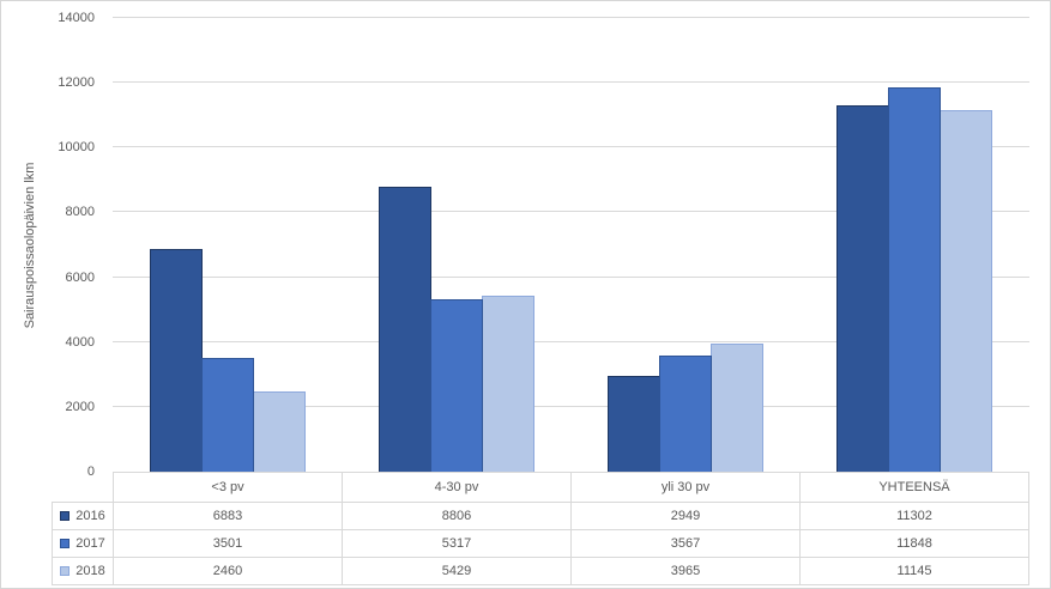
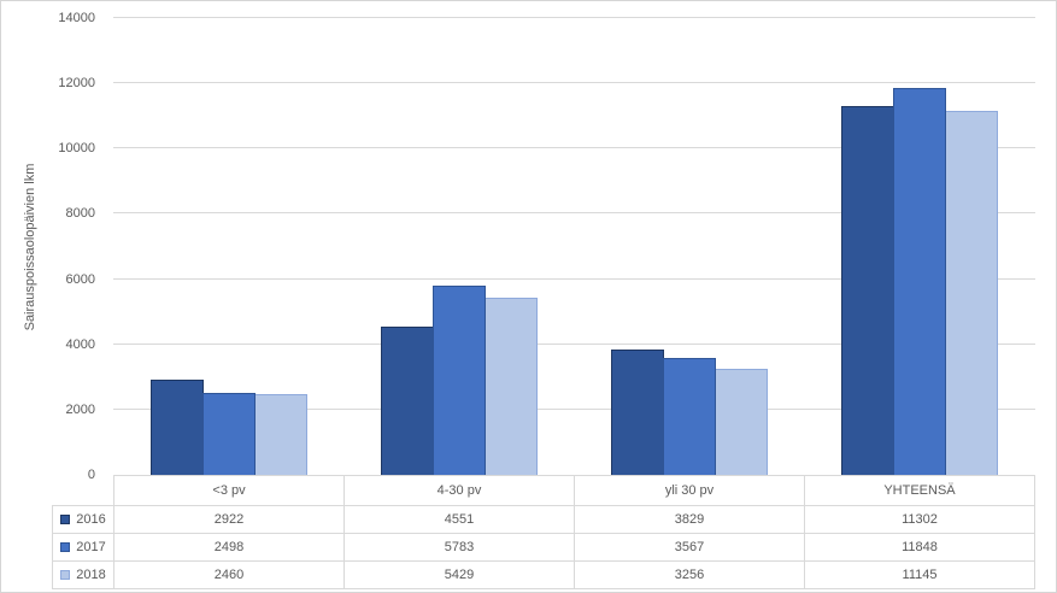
2016/<3 pv: 6883 -> 2922
2017/<3 pv: 3501 -> 2498
2016/4-30 pv: 8806 -> 4551
2017/4-30 pv: 5317 -> 5783
2016/yli 30 pv: 2949 -> 3829
2018/yli 30 pv: 3965 -> 3256
